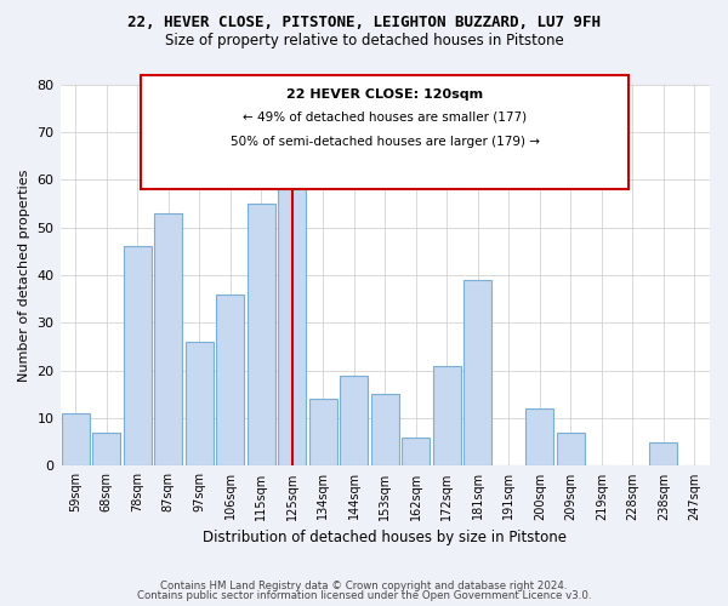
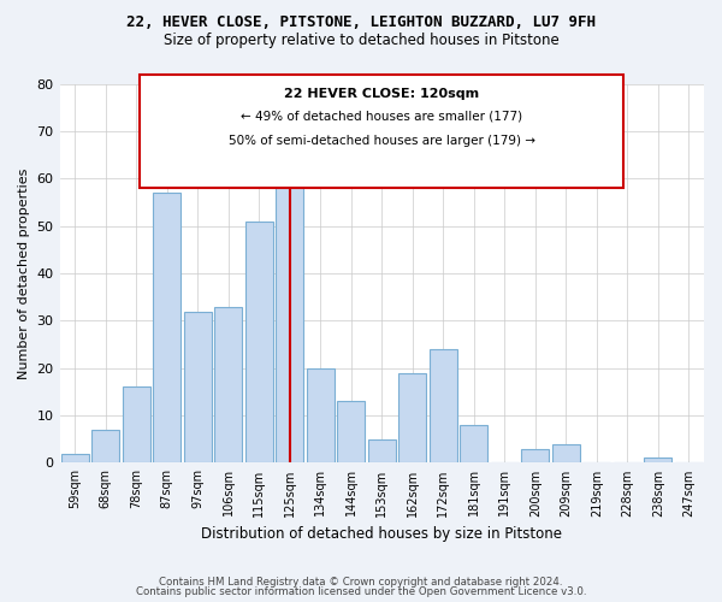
59sqm: 11 -> 2
78sqm: 46 -> 16
87sqm: 53 -> 57
97sqm: 26 -> 32
106sqm: 36 -> 33
115sqm: 55 -> 51
134sqm: 14 -> 20
144sqm: 19 -> 13
153sqm: 15 -> 5
162sqm: 6 -> 19
172sqm: 21 -> 24
181sqm: 39 -> 8
200sqm: 12 -> 3
209sqm: 7 -> 4
238sqm: 5 -> 1
